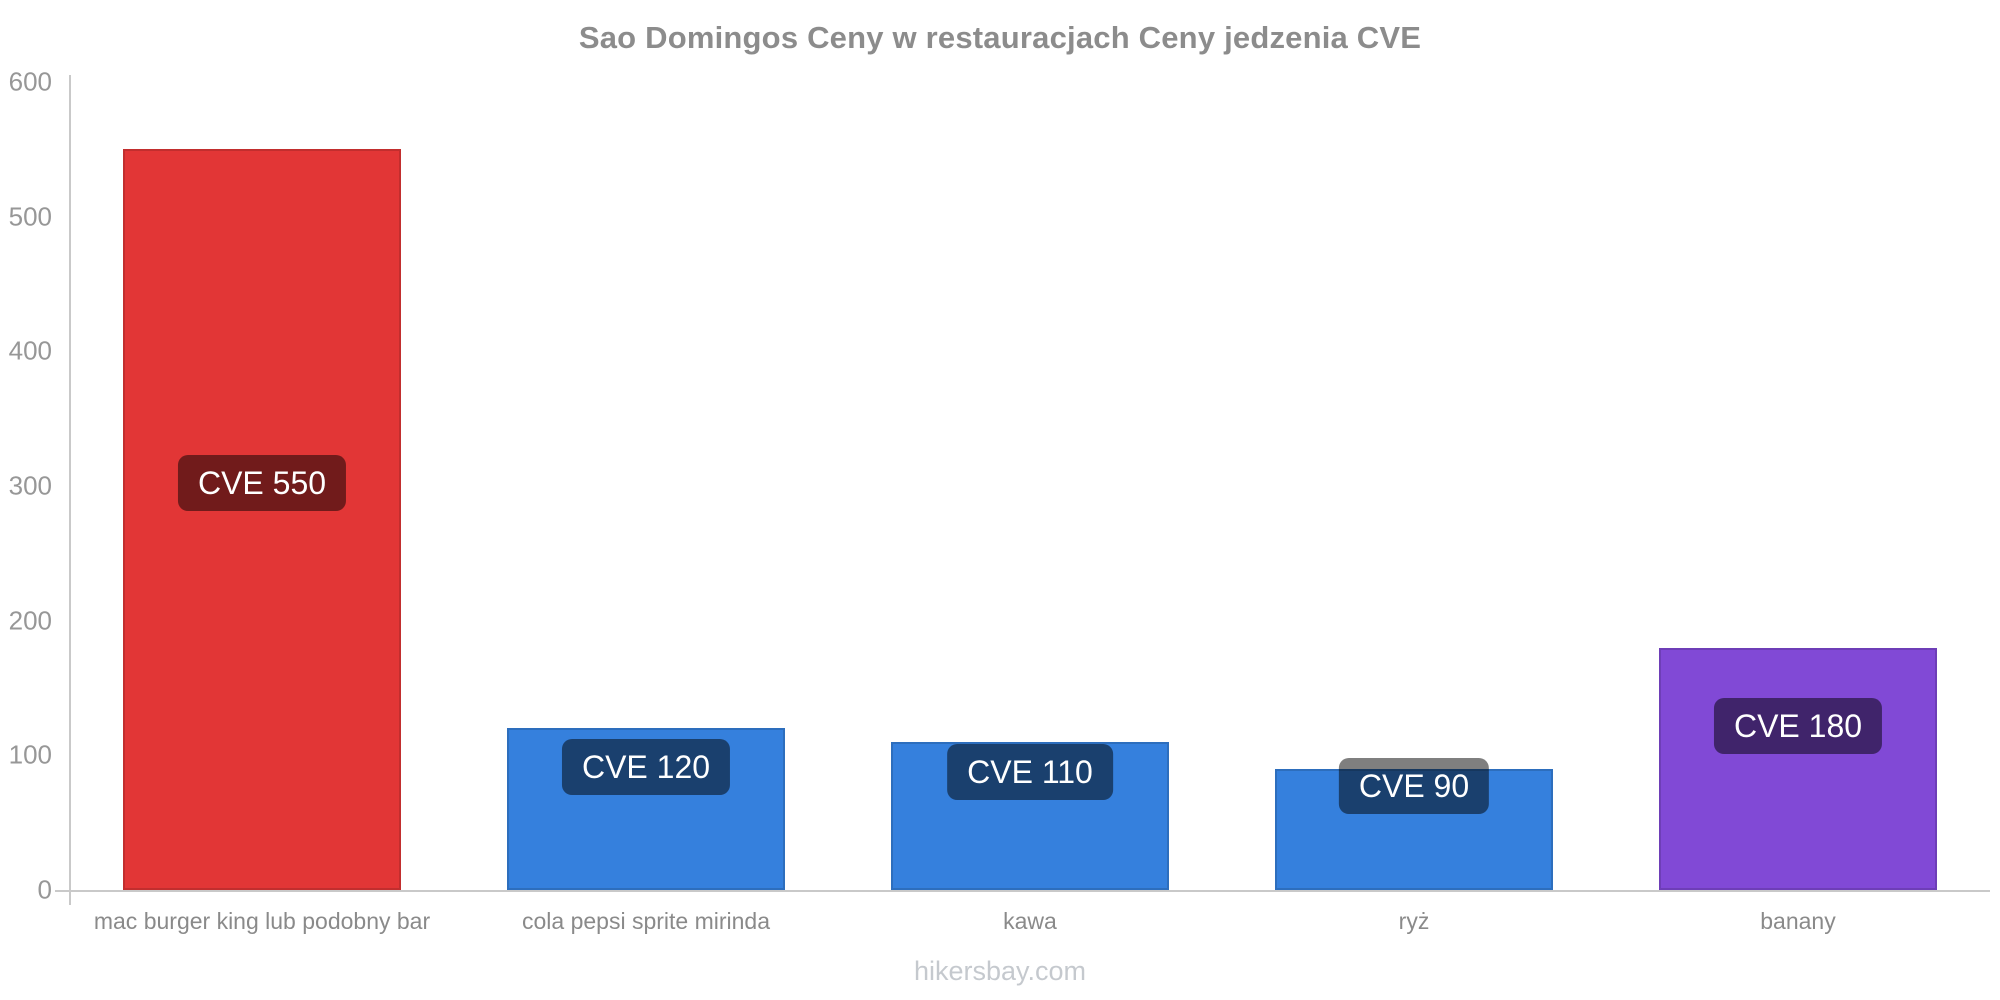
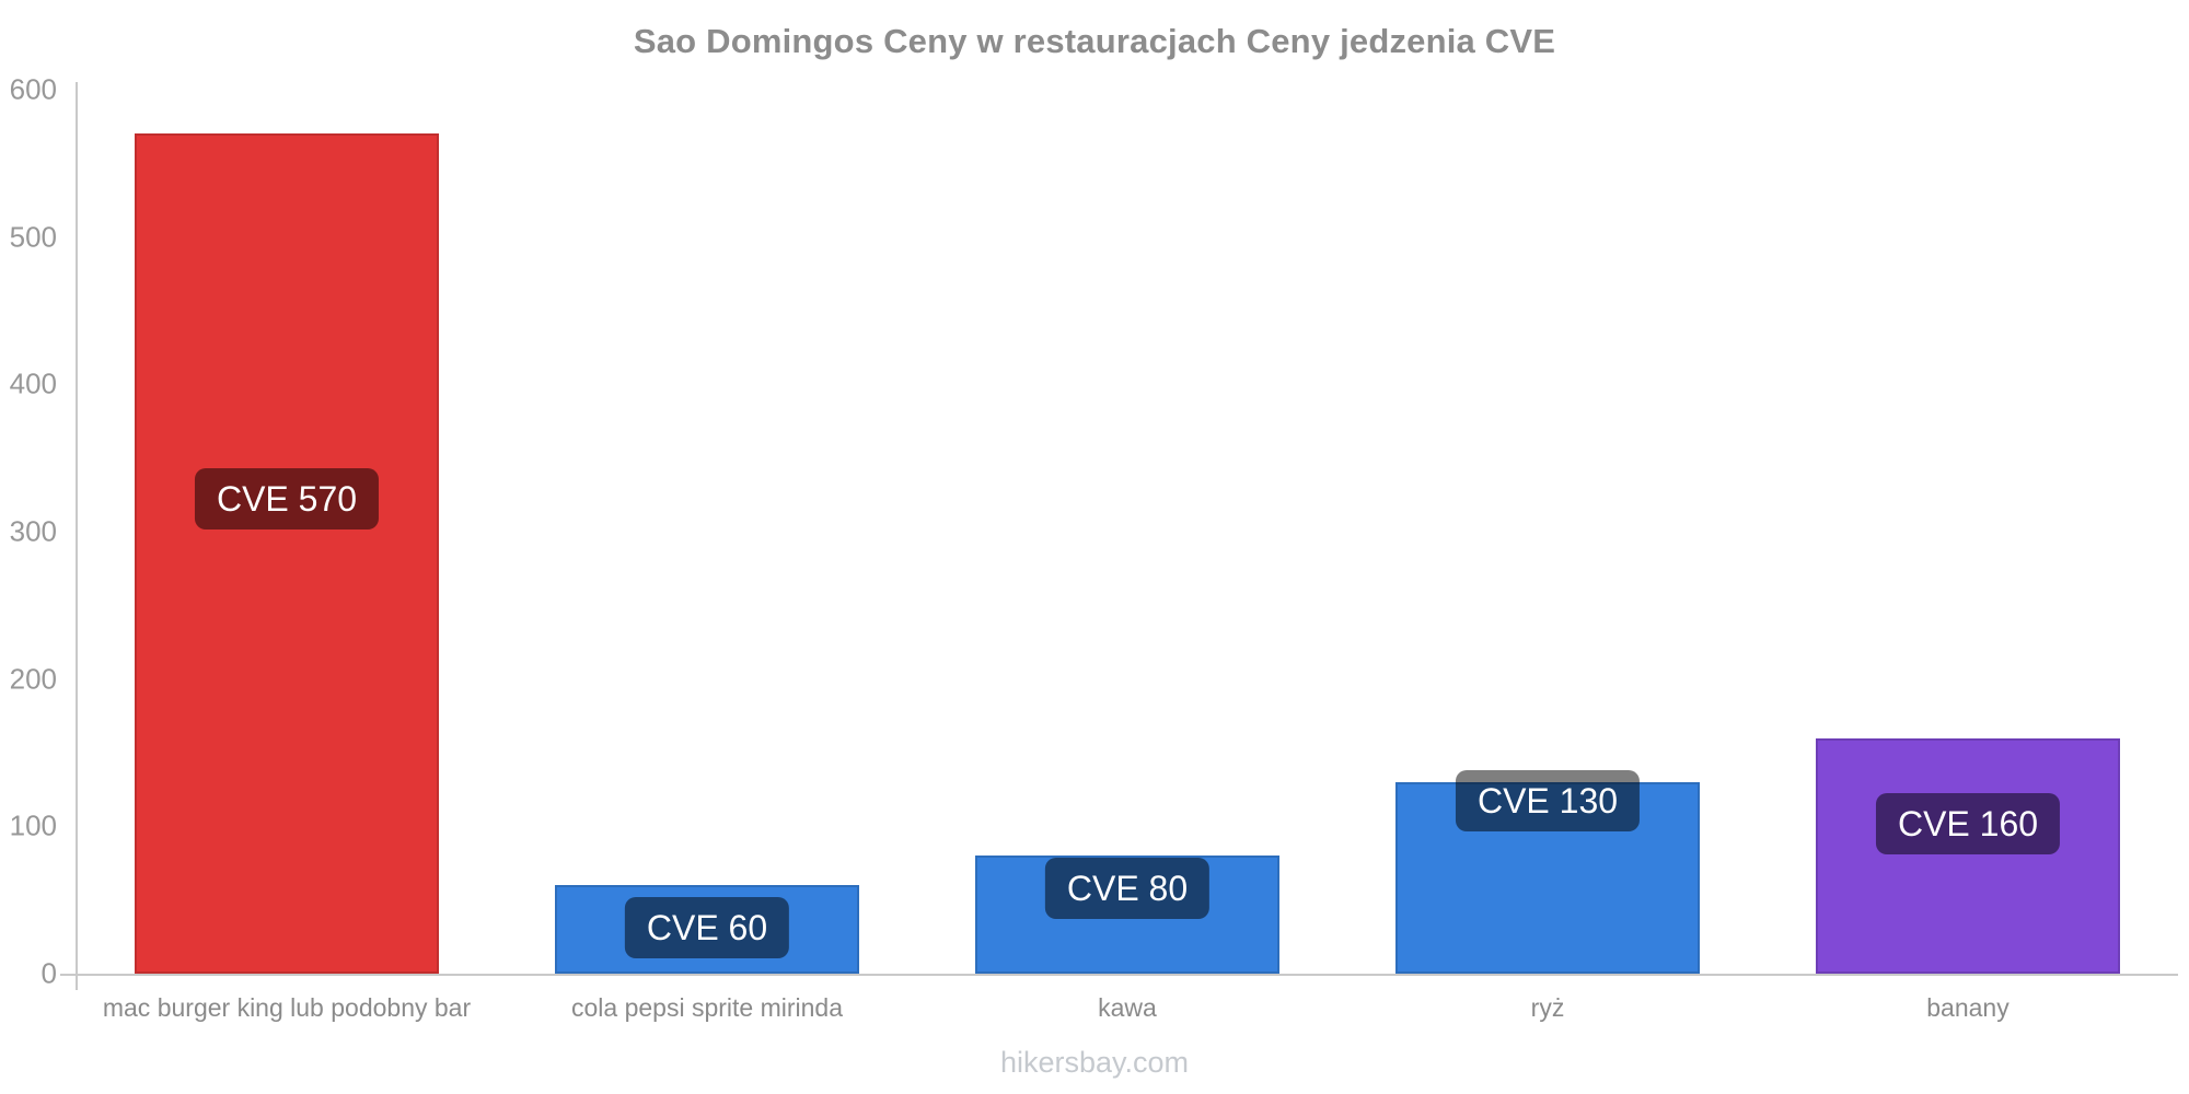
mac burger king lub podobny bar: 550 -> 570
cola pepsi sprite mirinda: 120 -> 60
kawa: 110 -> 80
ryż: 90 -> 130
banany: 180 -> 160
